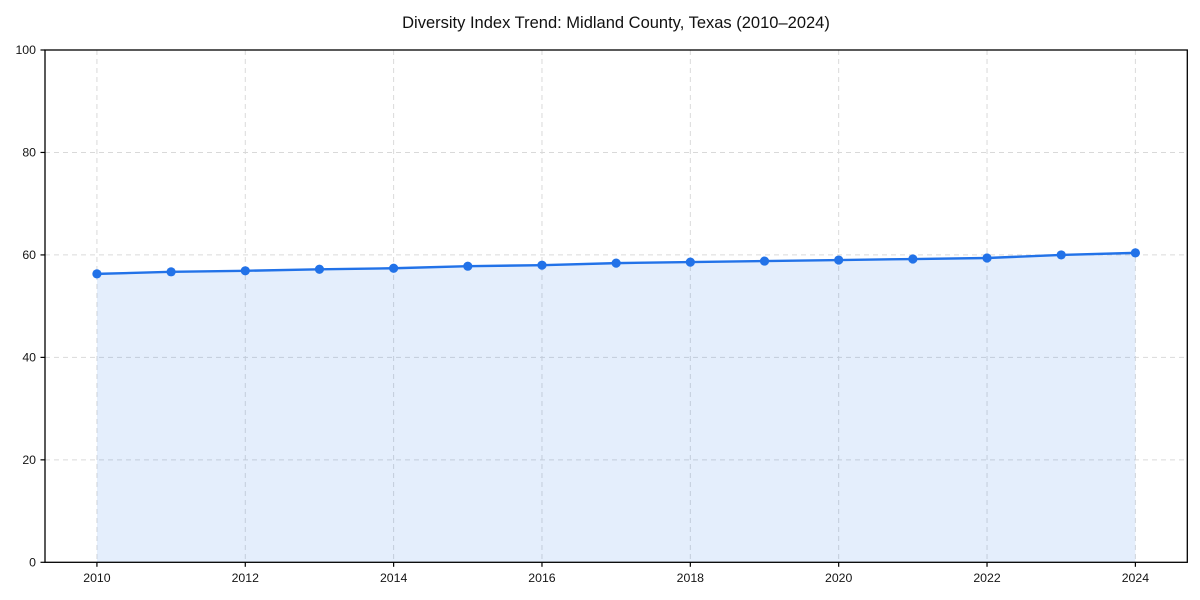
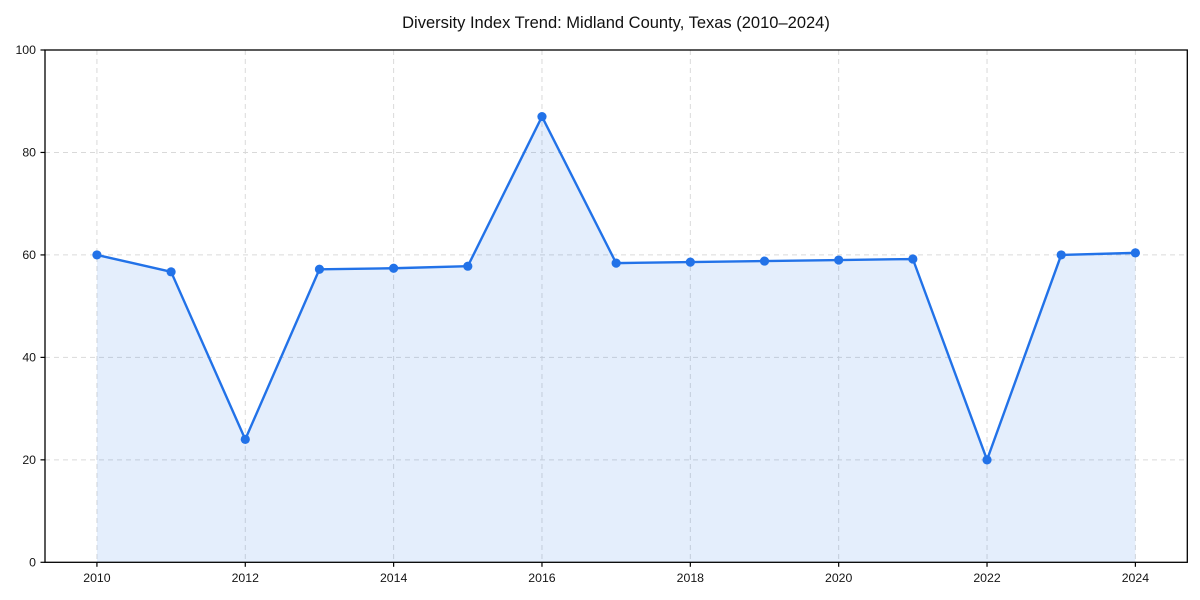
2010: 56 -> 60
2012: 57 -> 24
2016: 58 -> 87
2022: 59 -> 20
